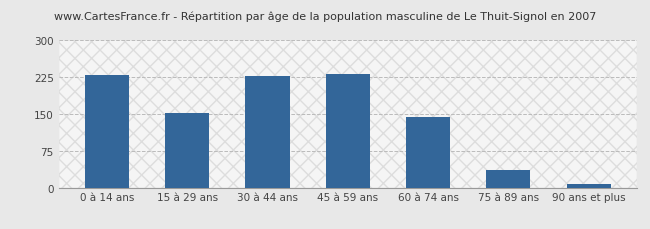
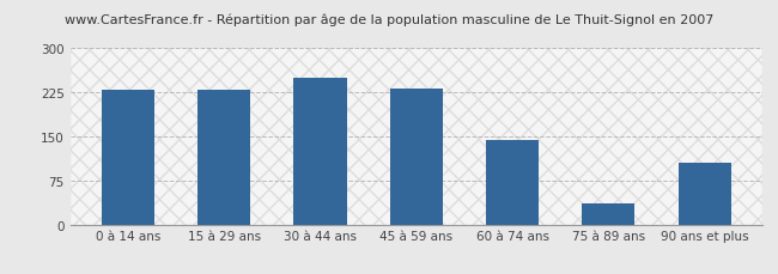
15 à 29 ans: 152 -> 230
30 à 44 ans: 228 -> 250
90 ans et plus: 7 -> 105
